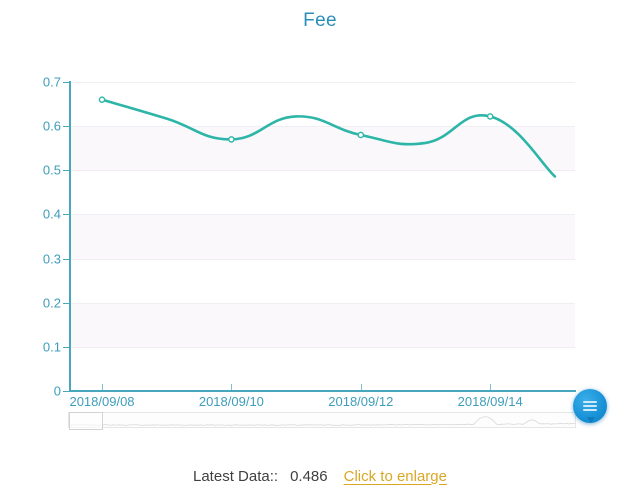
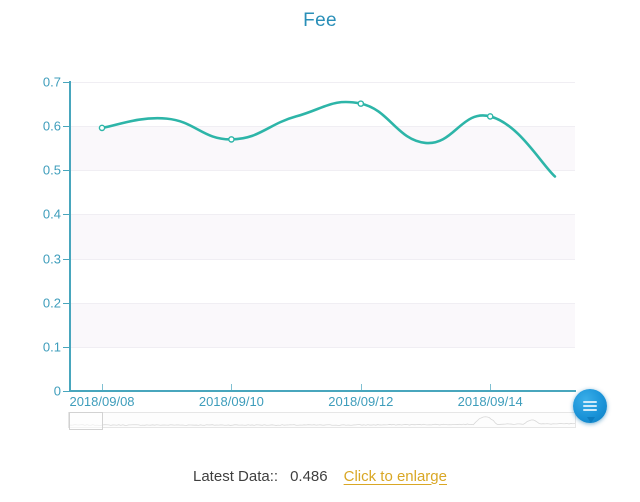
2018/09/08: 0.66 -> 0.60
2018/09/12: 0.58 -> 0.65
